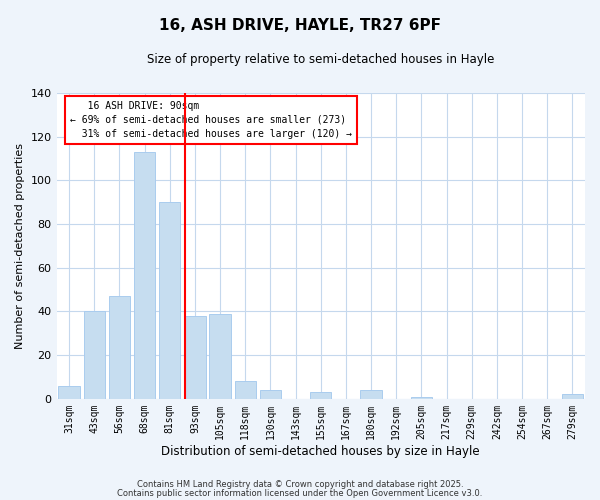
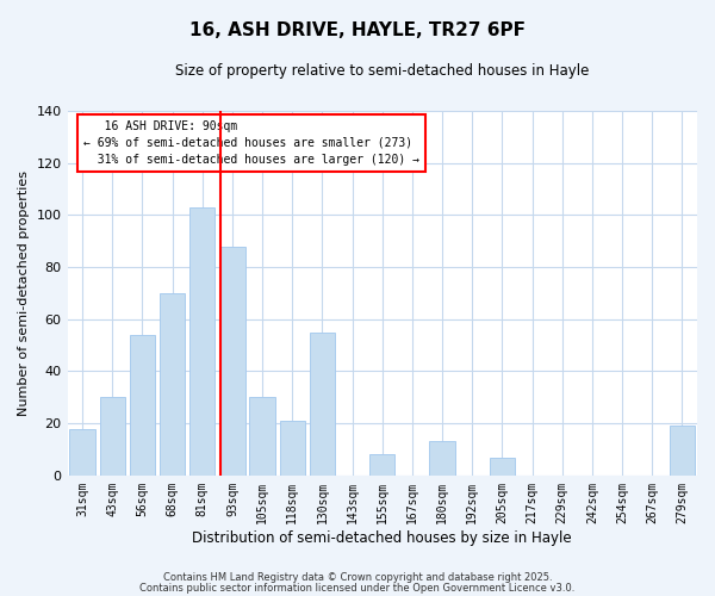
31sqm: 6 -> 18
43sqm: 40 -> 30
56sqm: 47 -> 54
68sqm: 113 -> 70
81sqm: 90 -> 103
93sqm: 38 -> 88
105sqm: 39 -> 30
118sqm: 8 -> 21
130sqm: 4 -> 55
155sqm: 3 -> 8
180sqm: 4 -> 13
205sqm: 1 -> 7
279sqm: 2 -> 19
